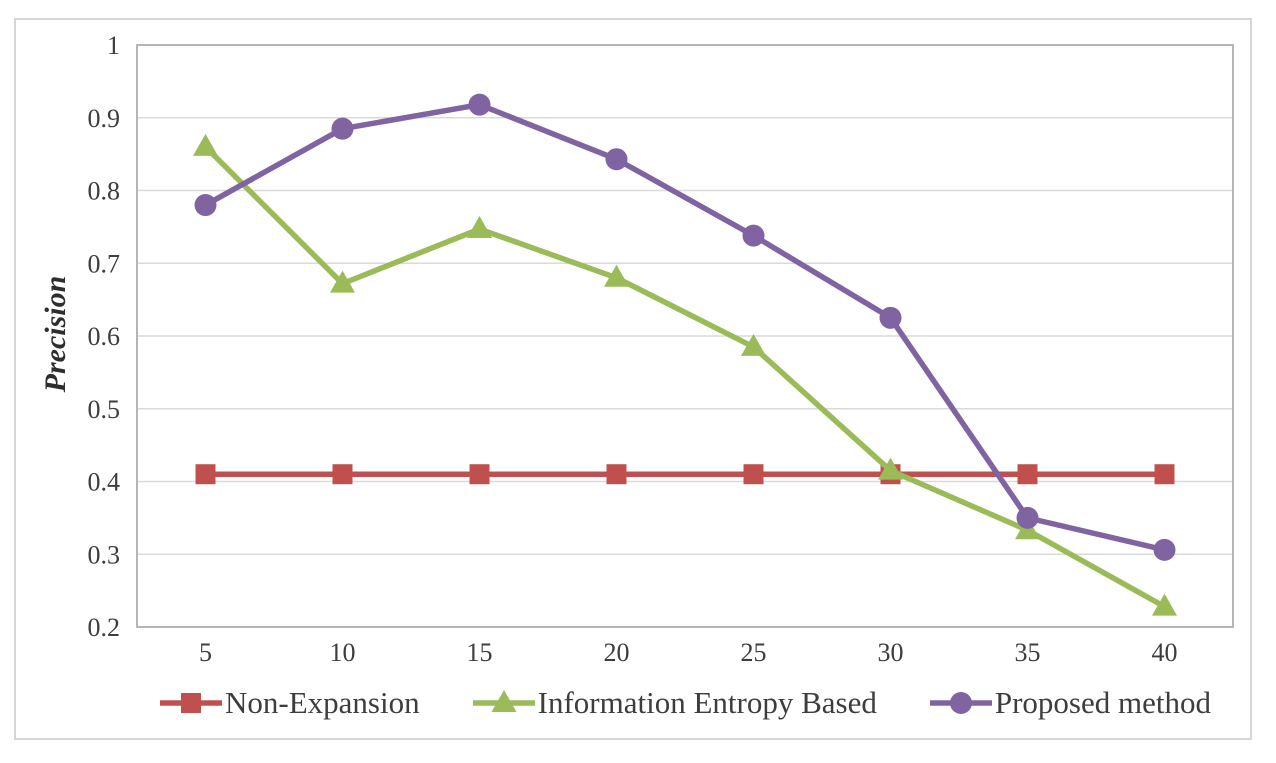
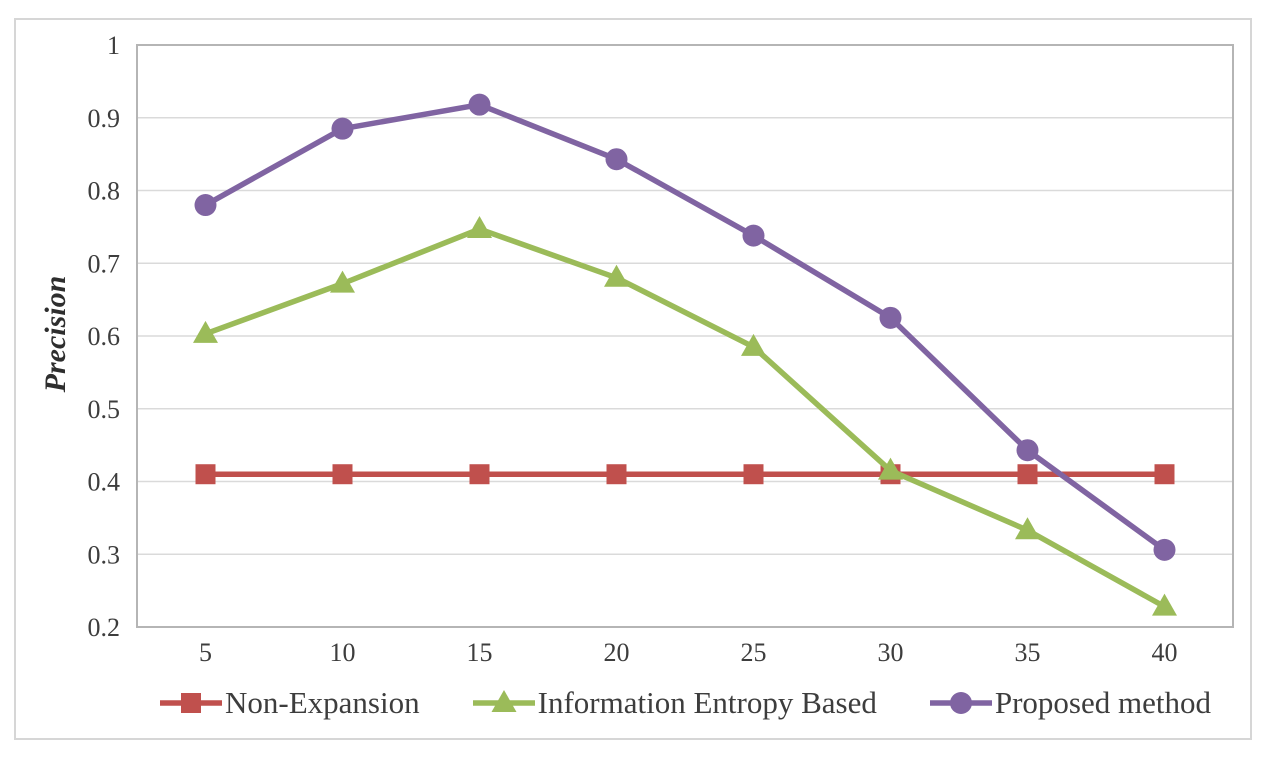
Information Entropy Based/5: 0.86 -> 0.60
Proposed method/35: 0.35 -> 0.44
